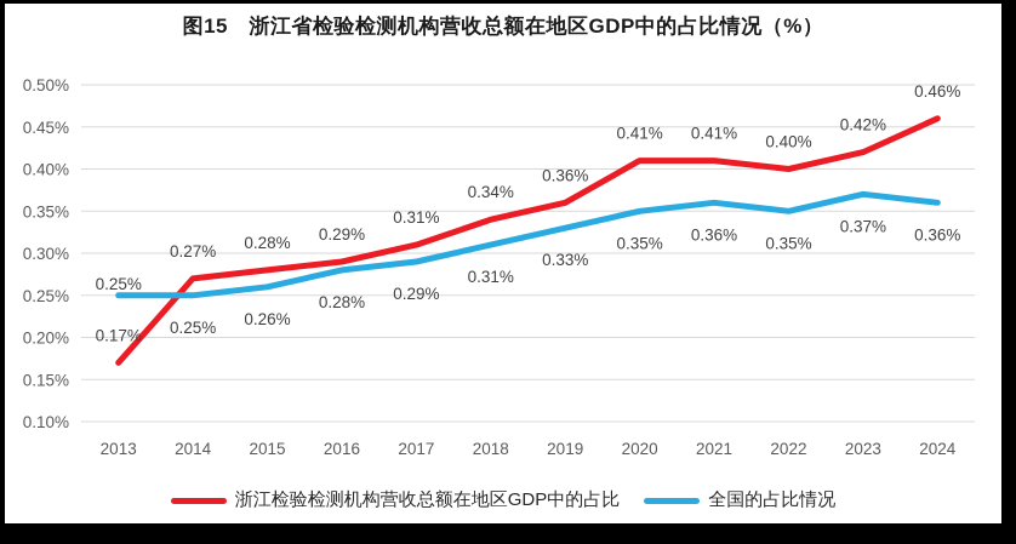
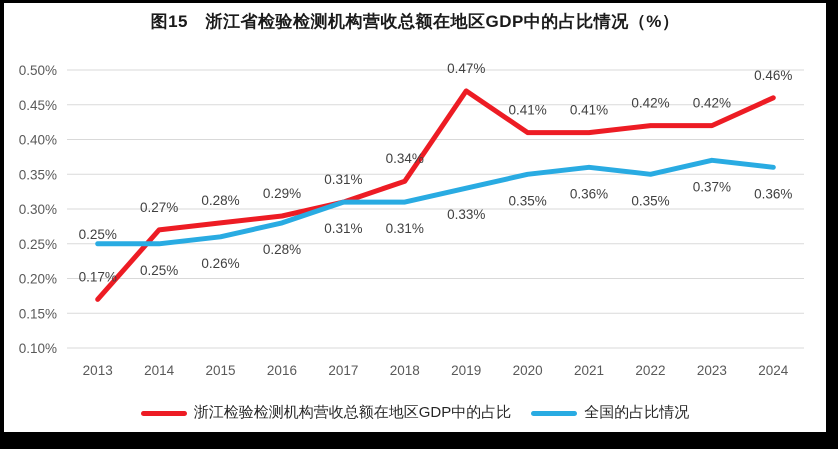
全国的占比情况/2017: 0.29% -> 0.31%
浙江检验检测机构营收总额在地区GDP中的占比/2019: 0.36% -> 0.47%
浙江检验检测机构营收总额在地区GDP中的占比/2022: 0.40% -> 0.42%
